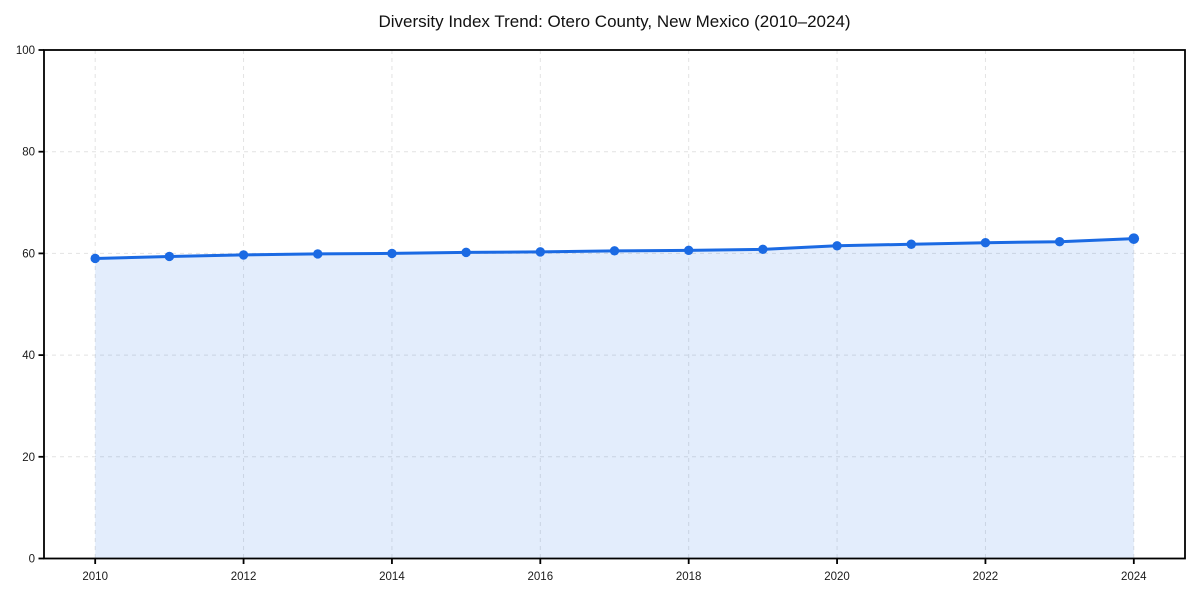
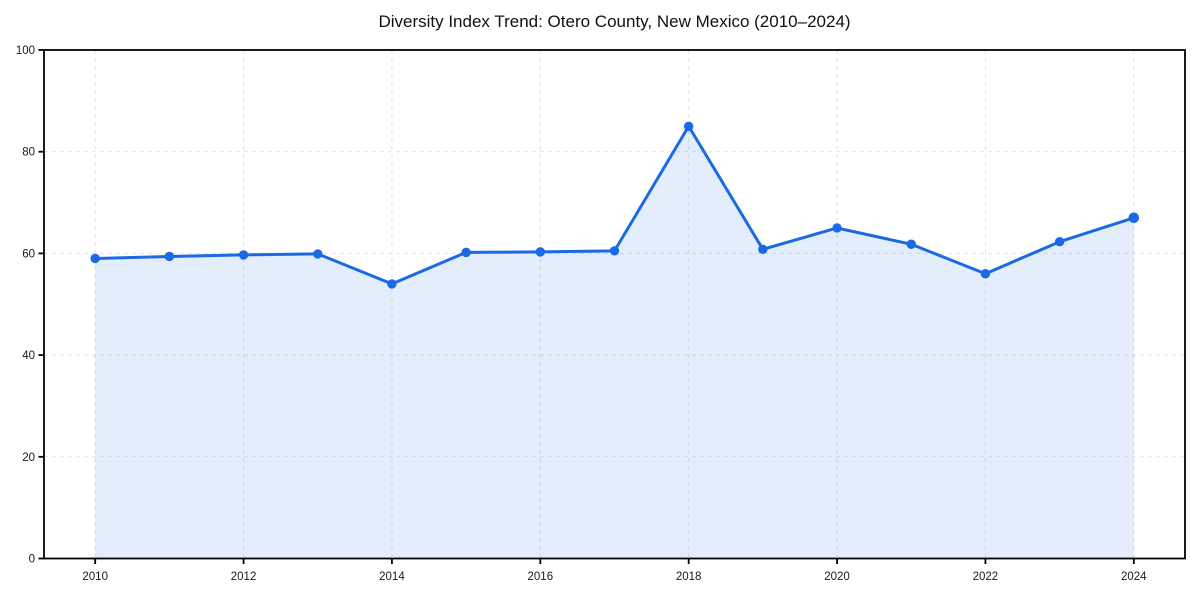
2014: 60 -> 54
2018: 61 -> 85
2020: 62 -> 65
2022: 62 -> 56
2024: 63 -> 67
